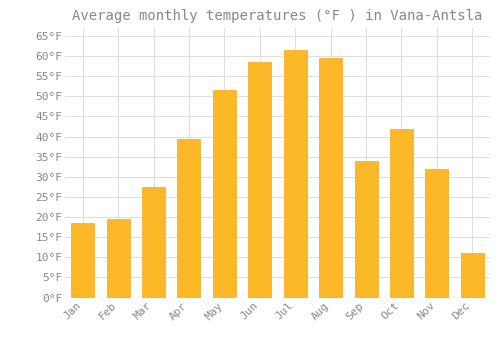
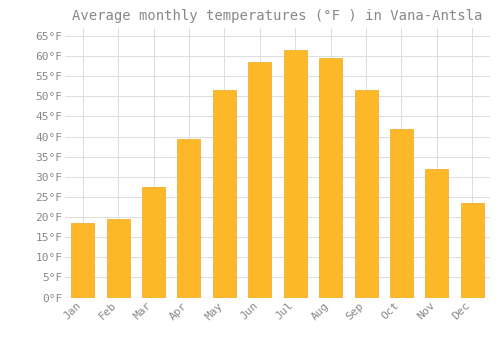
Sep: 34.0°F -> 51.5°F
Dec: 11.0°F -> 23.5°F
